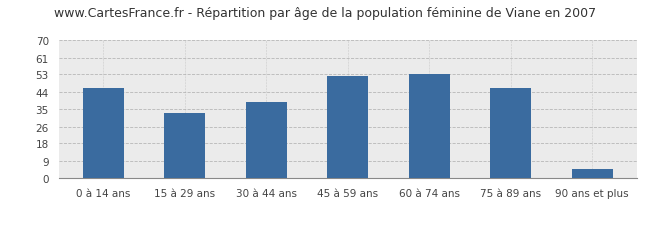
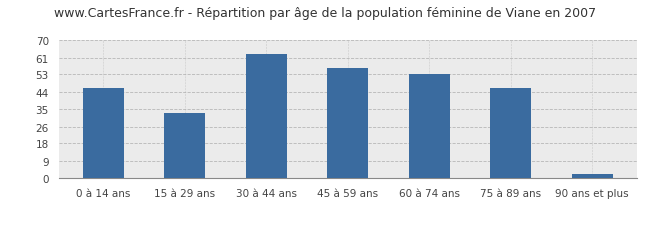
30 à 44 ans: 39 -> 63
45 à 59 ans: 52 -> 56
90 ans et plus: 5 -> 2
